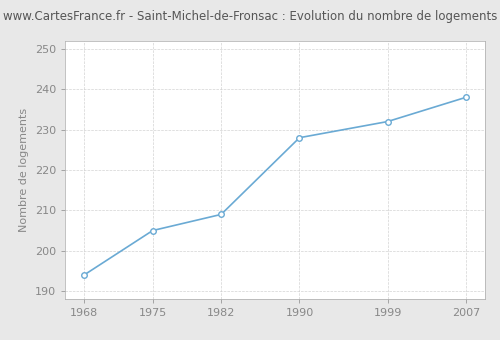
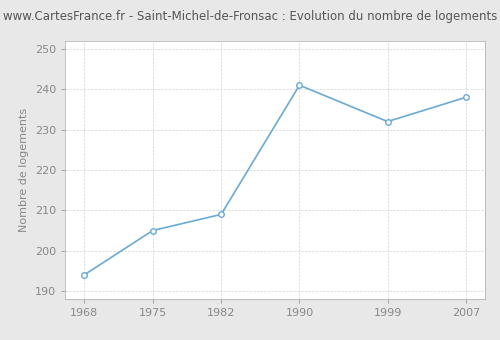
1990: 228 -> 241
